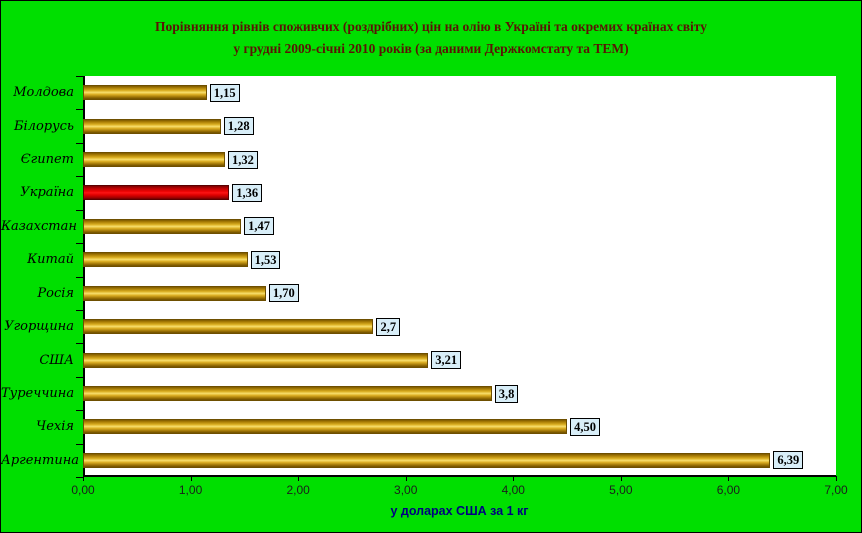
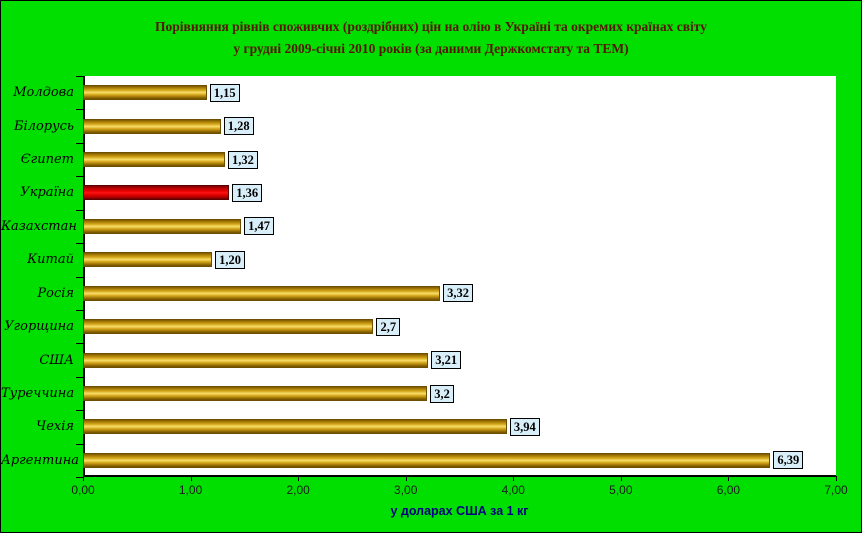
Китай: 1,53 -> 1,20
Росія: 1,70 -> 3,32
Туреччина: 3,8 -> 3,2
Чехія: 4,50 -> 3,94
